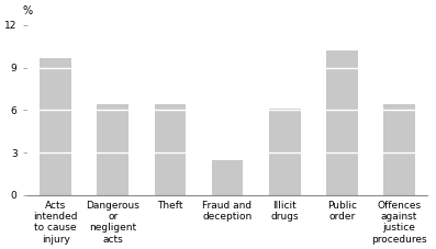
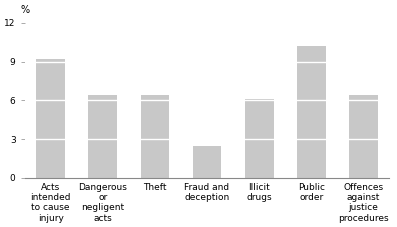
Acts intended to cause injury: 9.7 -> 9.2
